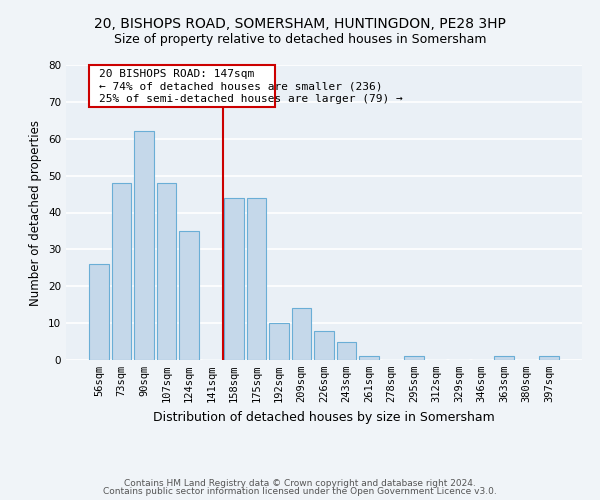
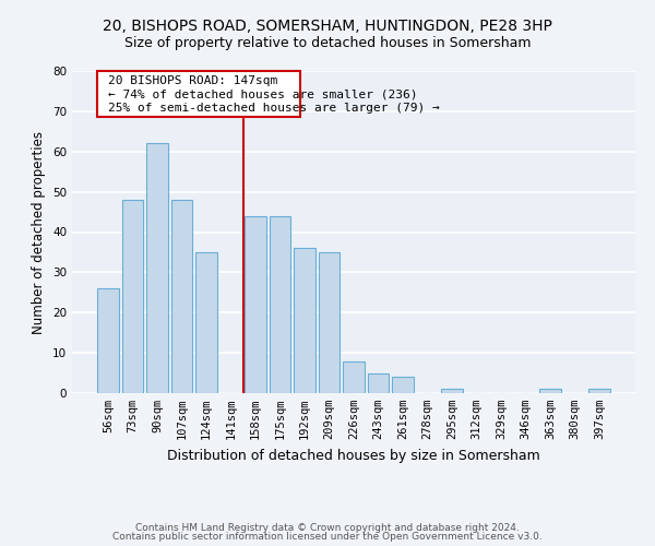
192sqm: 10 -> 36
209sqm: 14 -> 35
261sqm: 1 -> 4
